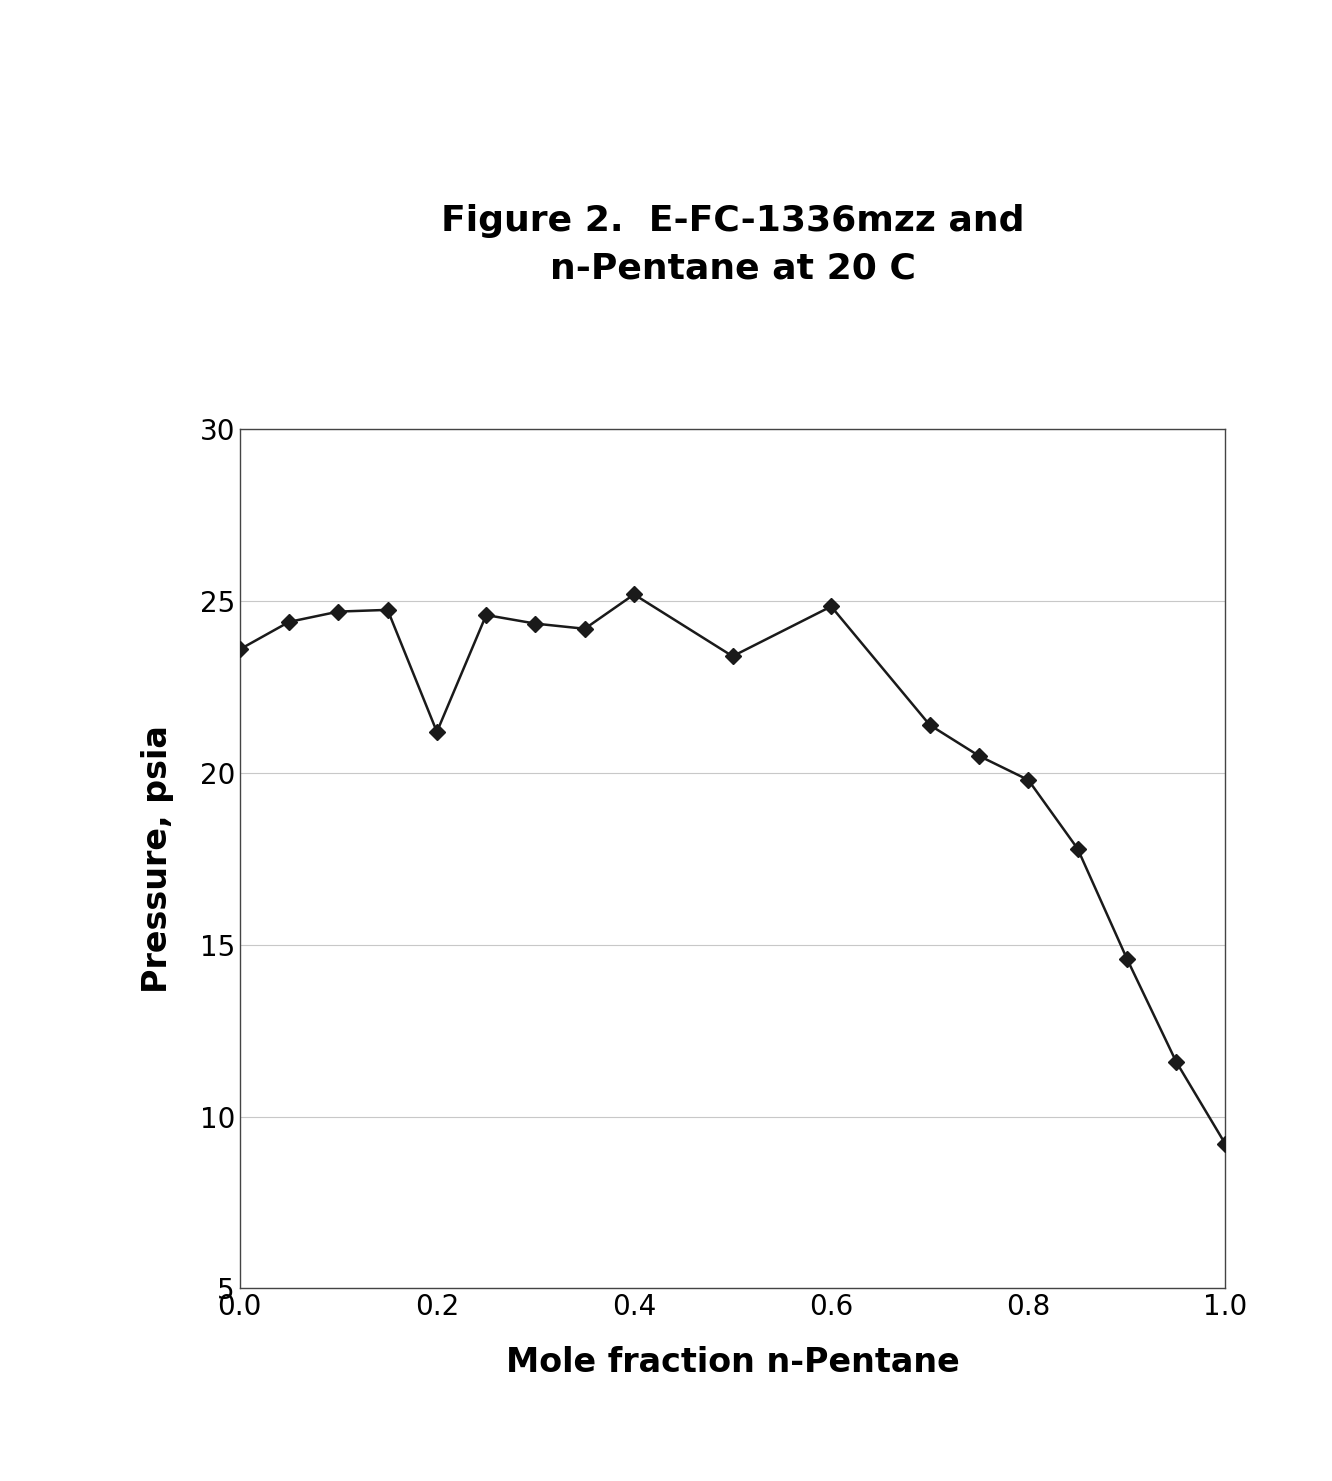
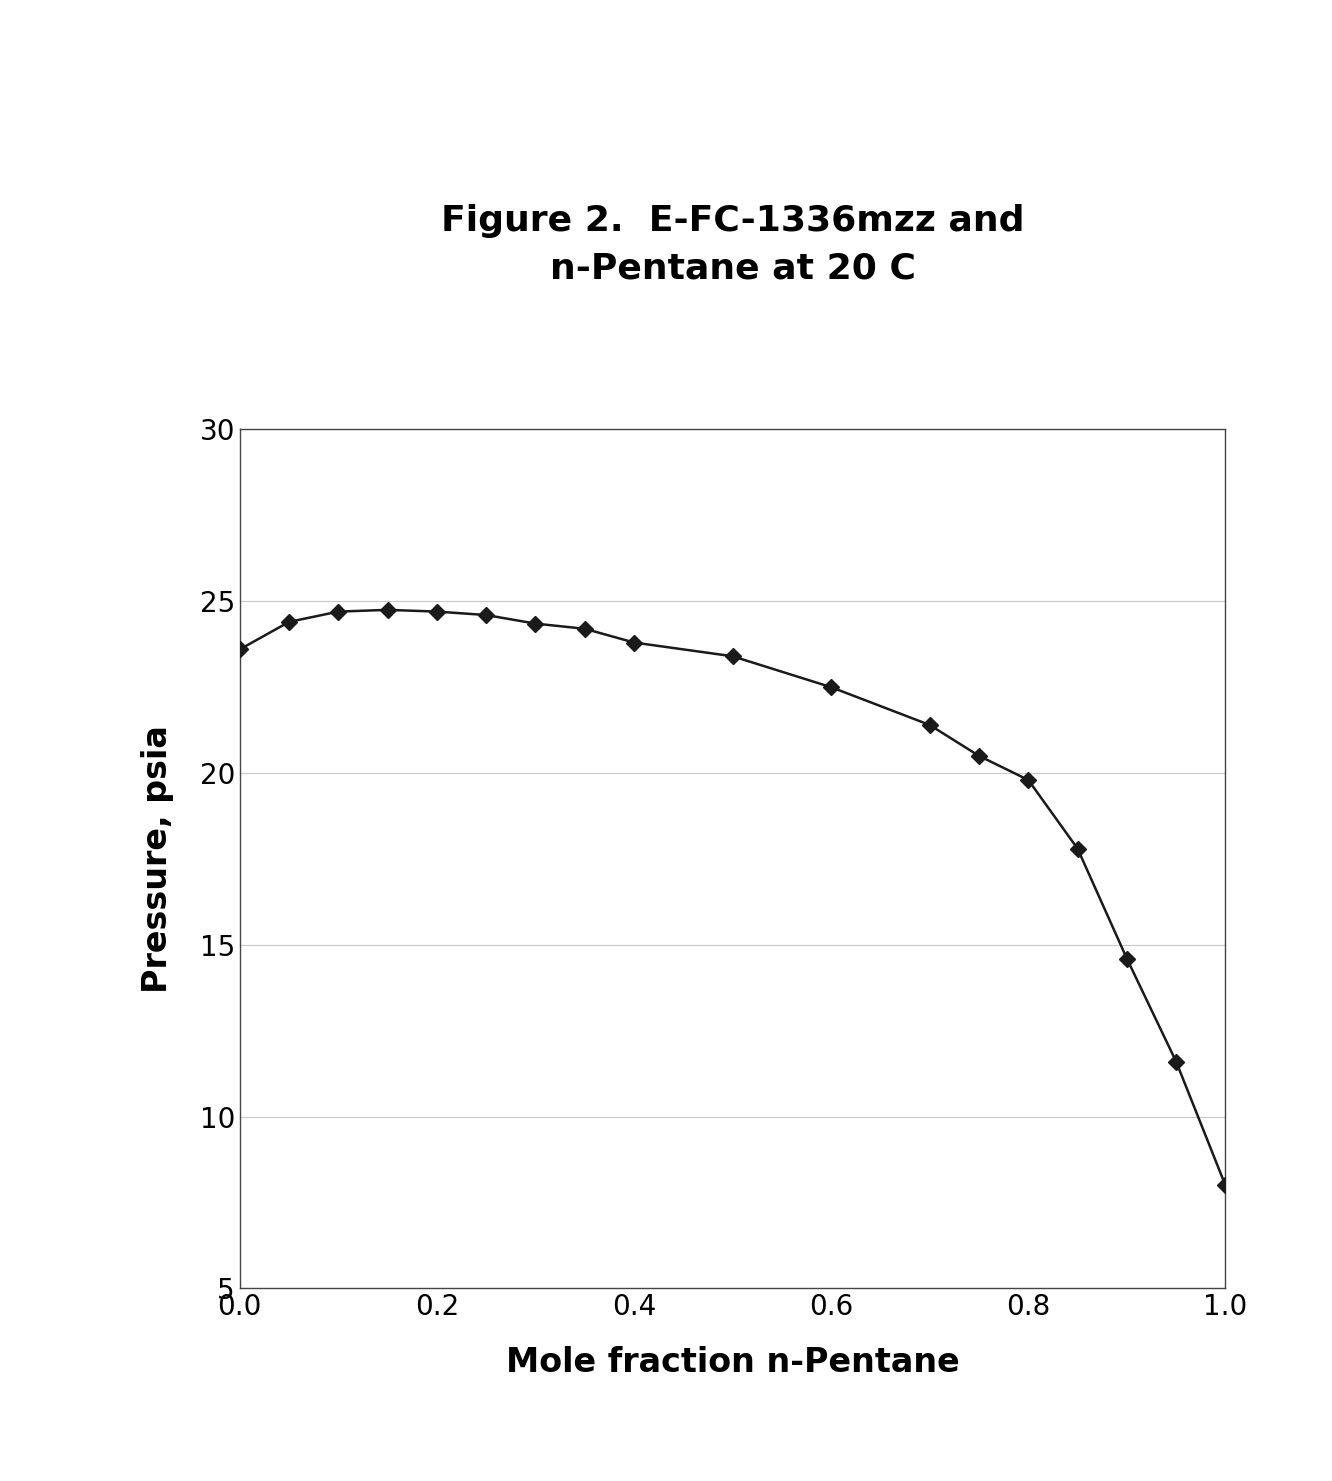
0.2: 21.20 -> 24.70
0.4: 25.20 -> 23.80
0.6: 24.85 -> 22.50
1.0: 9.20 -> 8.00
